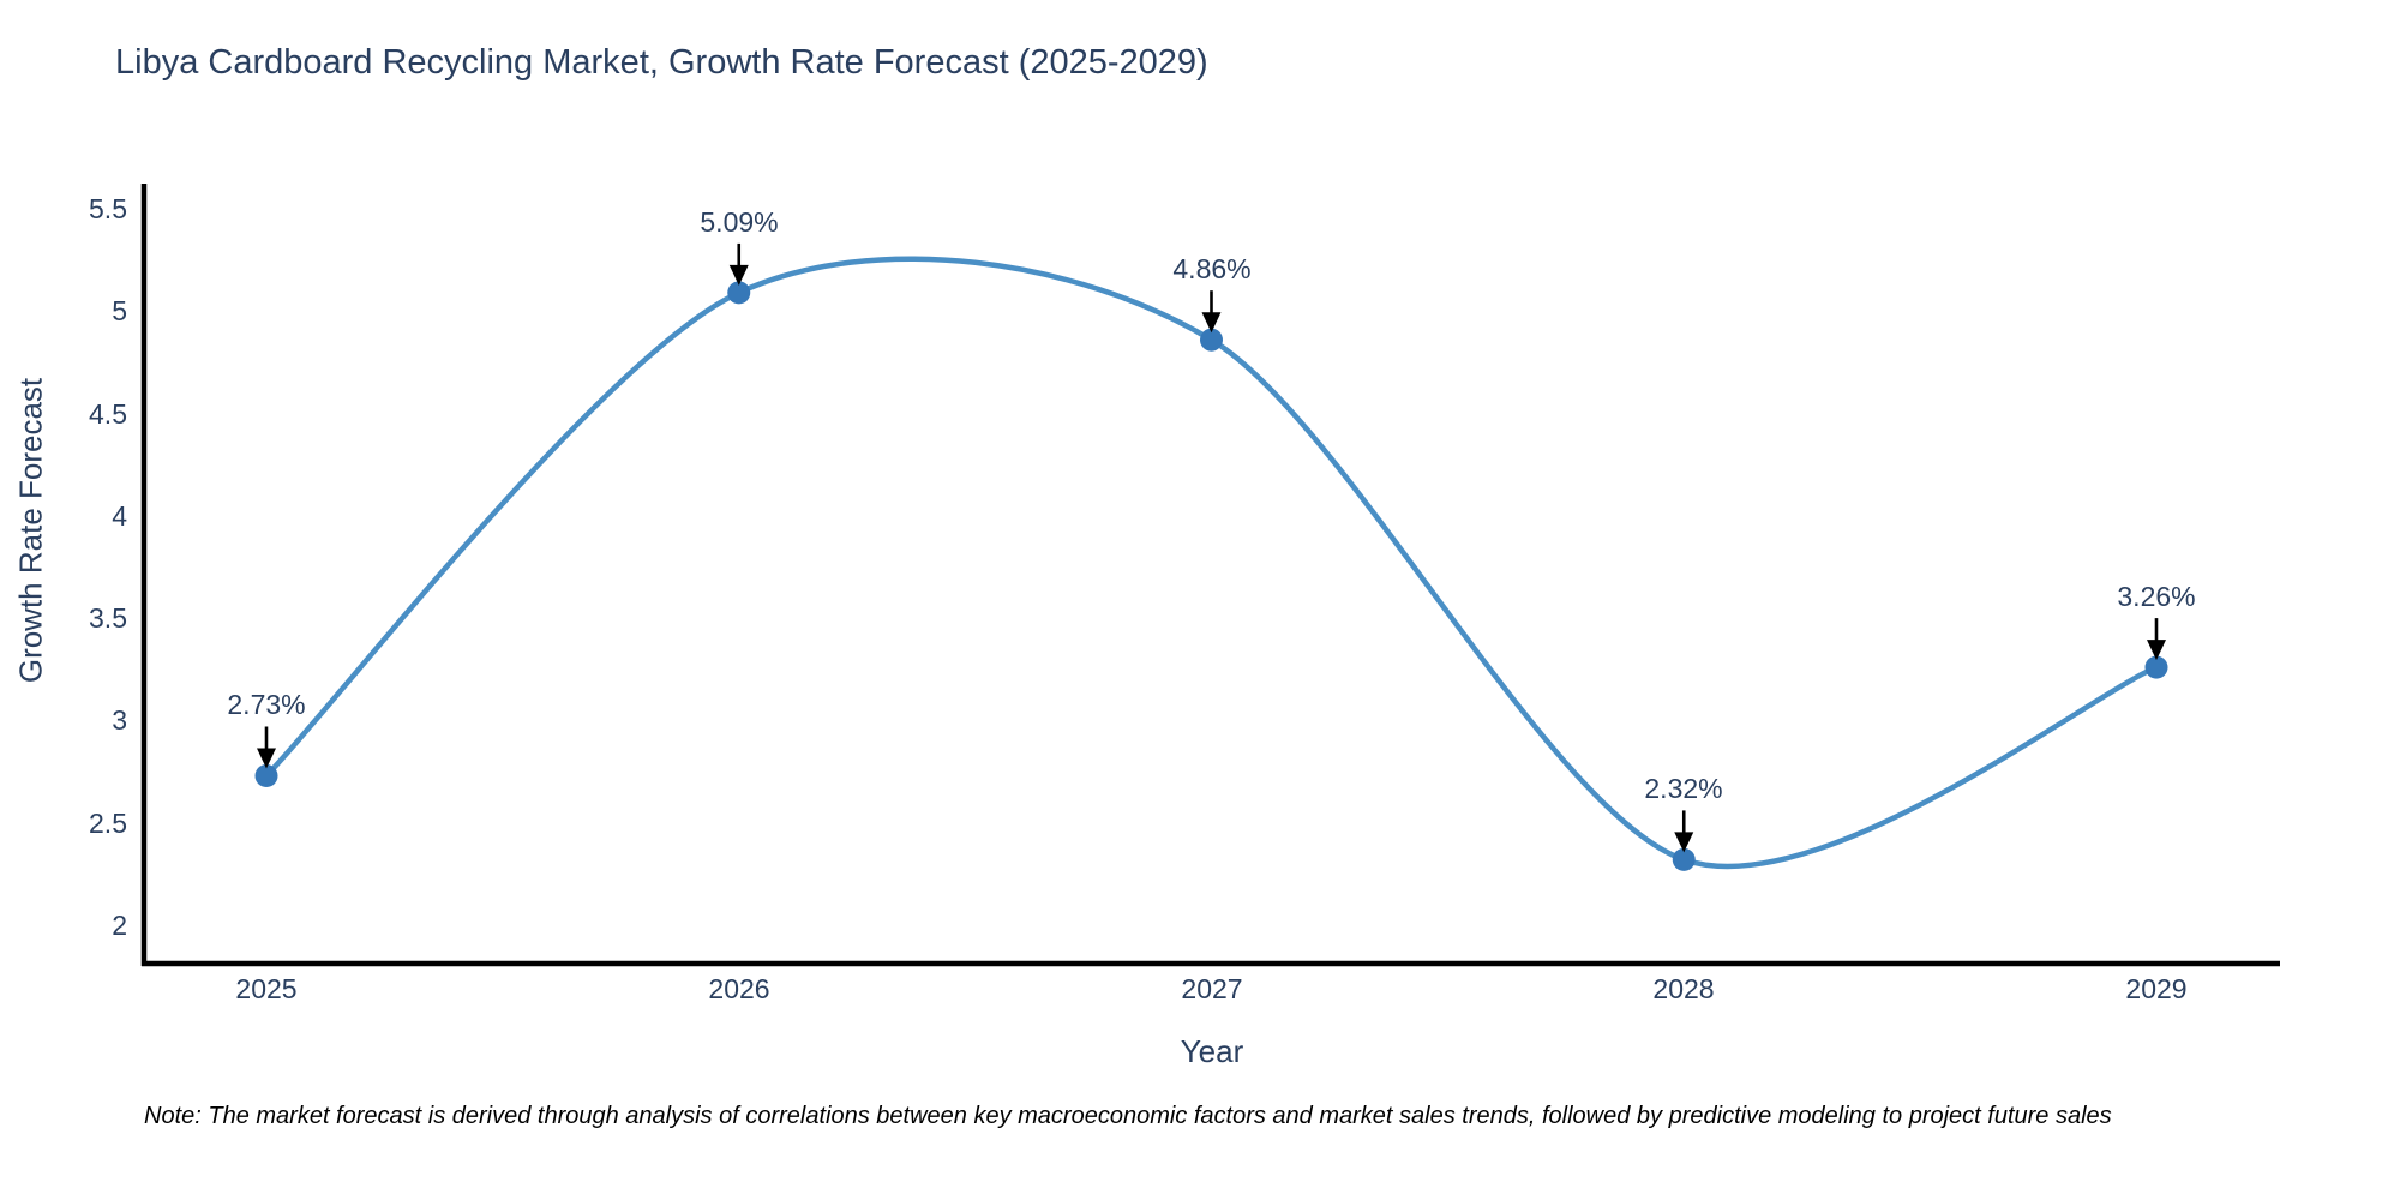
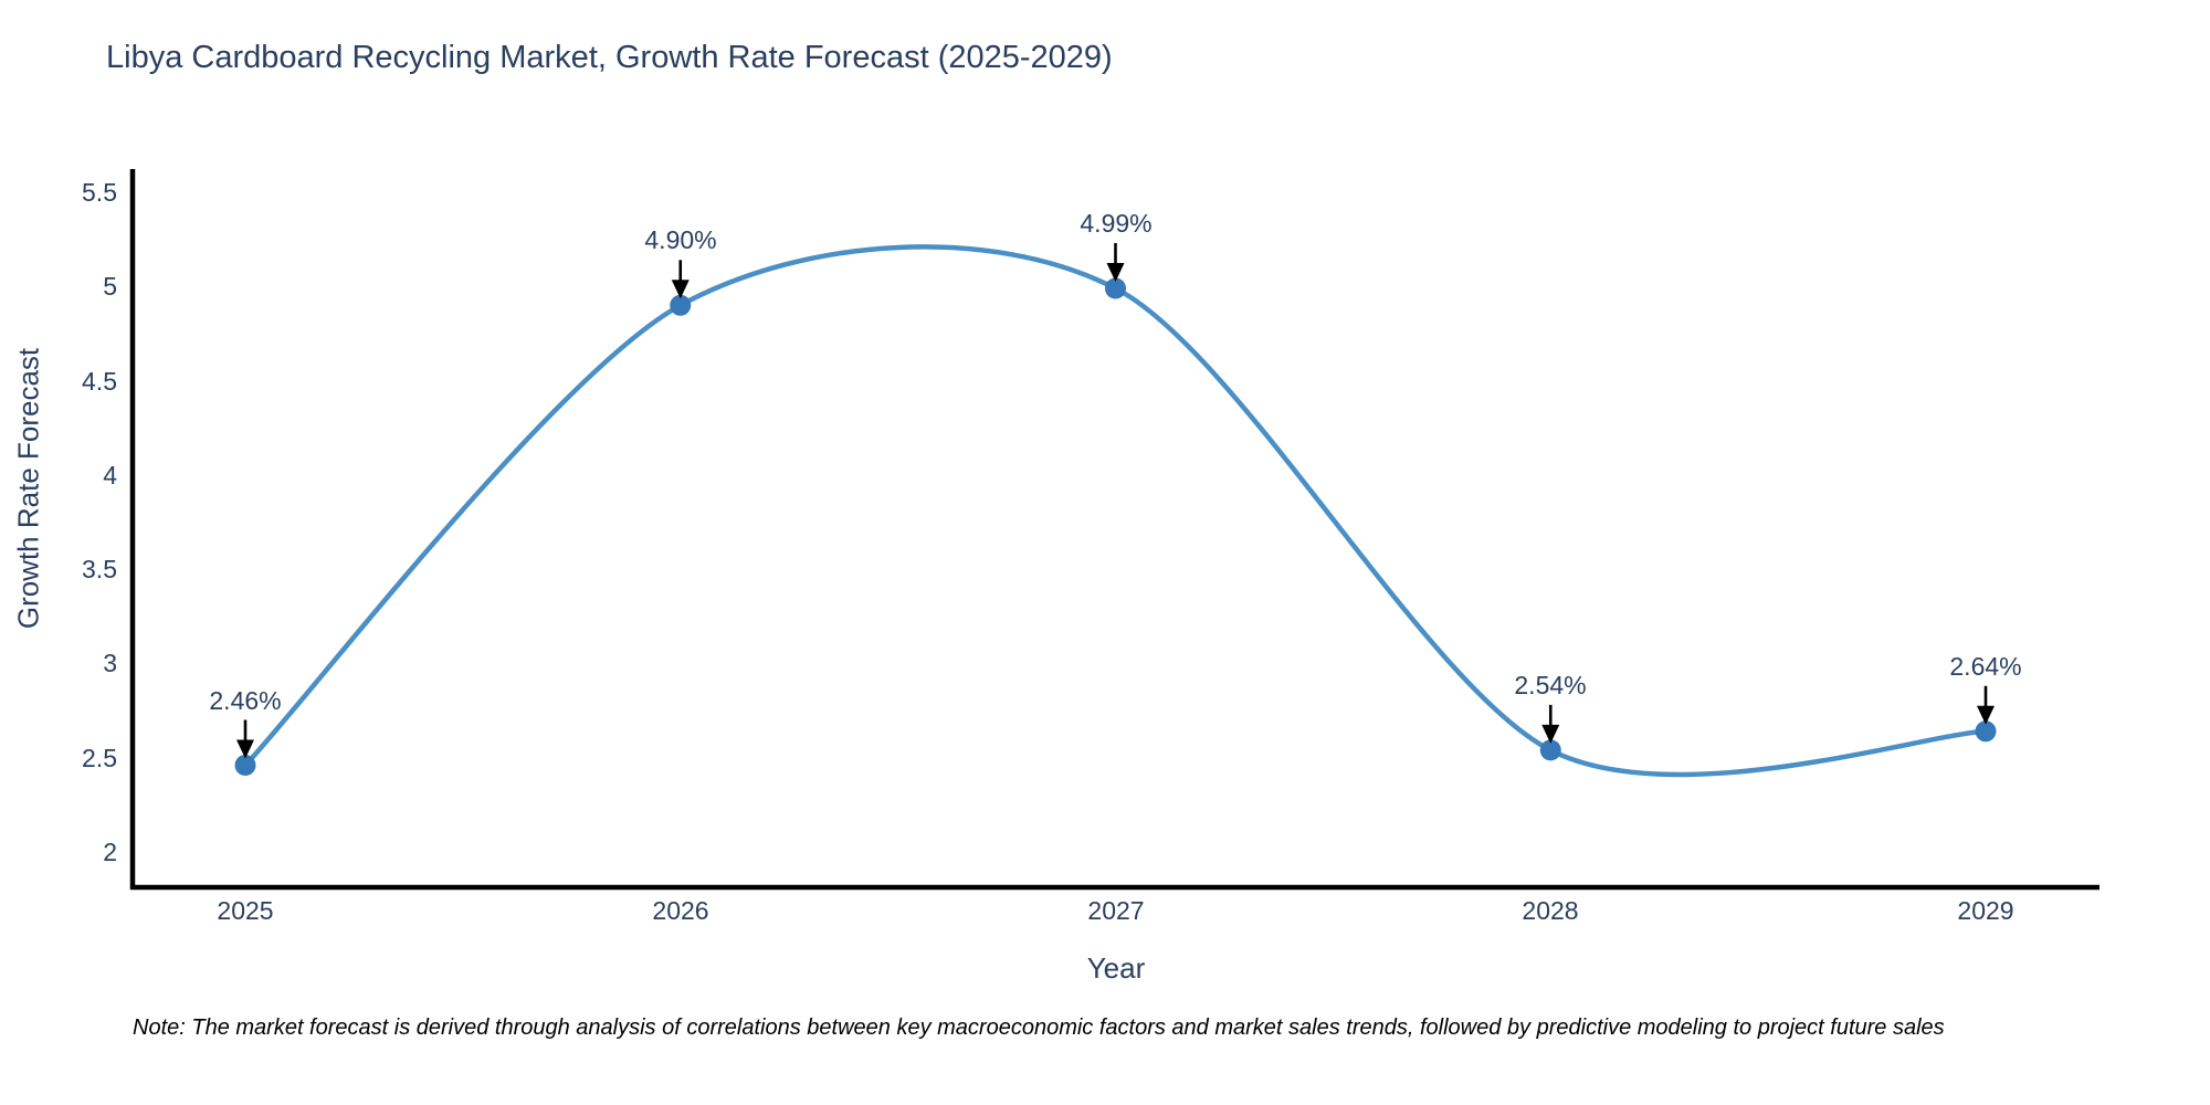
2025: 2.73% -> 2.46%
2026: 5.09% -> 4.90%
2027: 4.86% -> 4.99%
2028: 2.32% -> 2.54%
2029: 3.26% -> 2.64%
